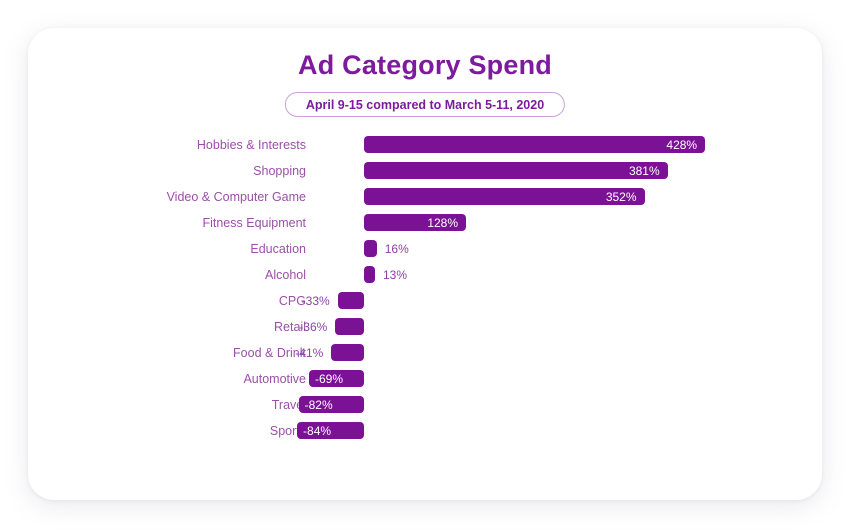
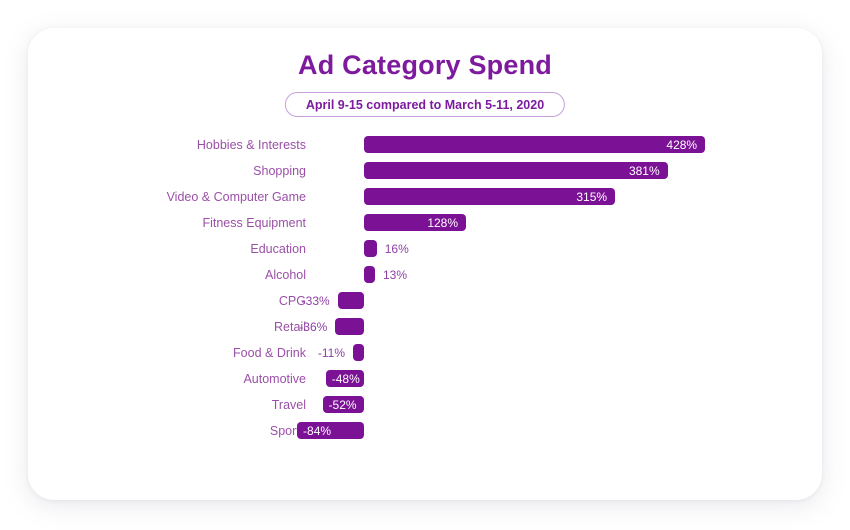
Video & Computer Game: 352% -> 315%
Food & Drink: -41% -> -11%
Automotive: -69% -> -48%
Travel: -82% -> -52%
